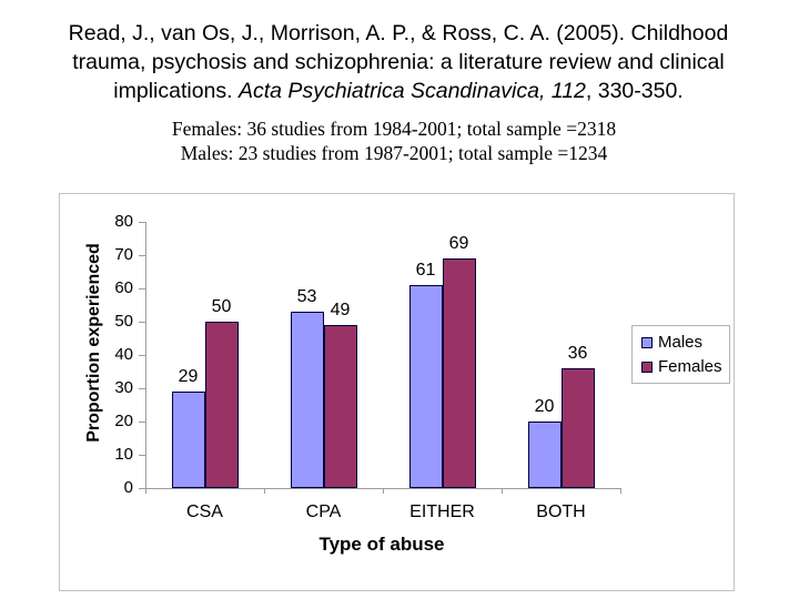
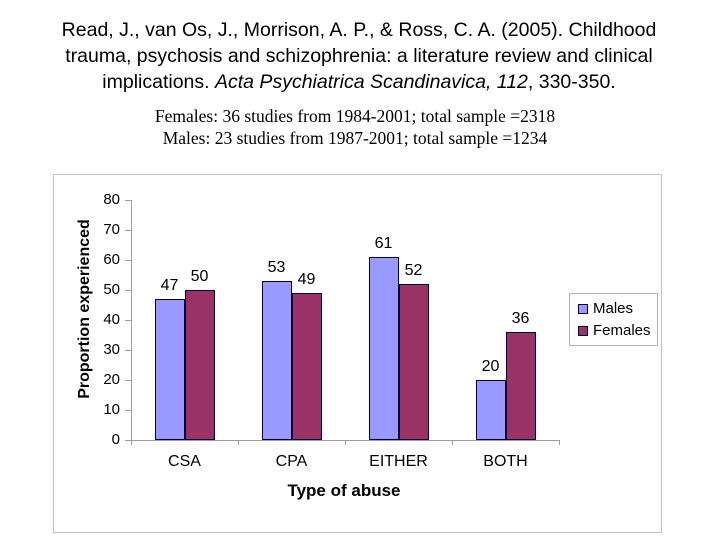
Males/CSA: 29 -> 47
Females/EITHER: 69 -> 52
